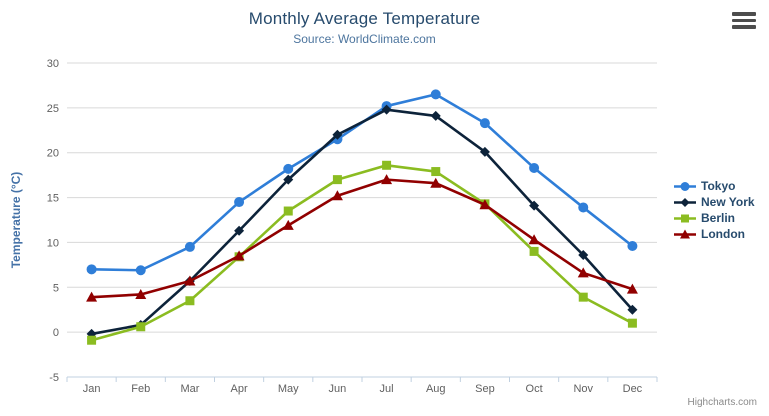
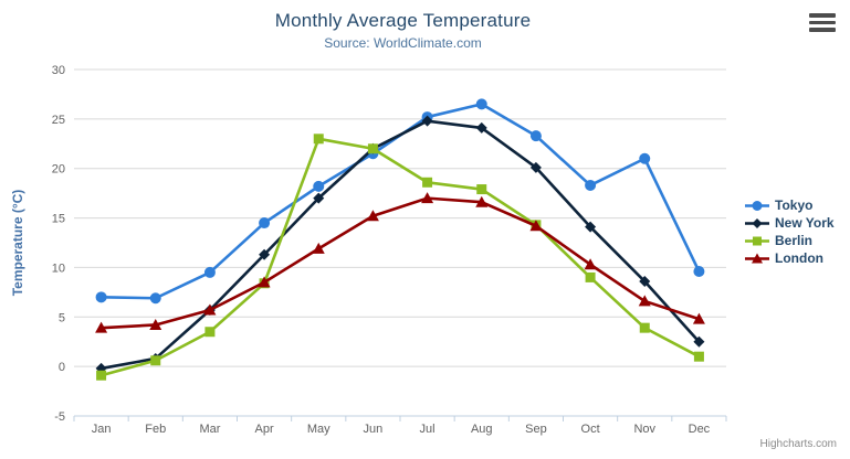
Berlin/May: 14 -> 23
Berlin/Jun: 17 -> 22
Tokyo/Nov: 14 -> 21
